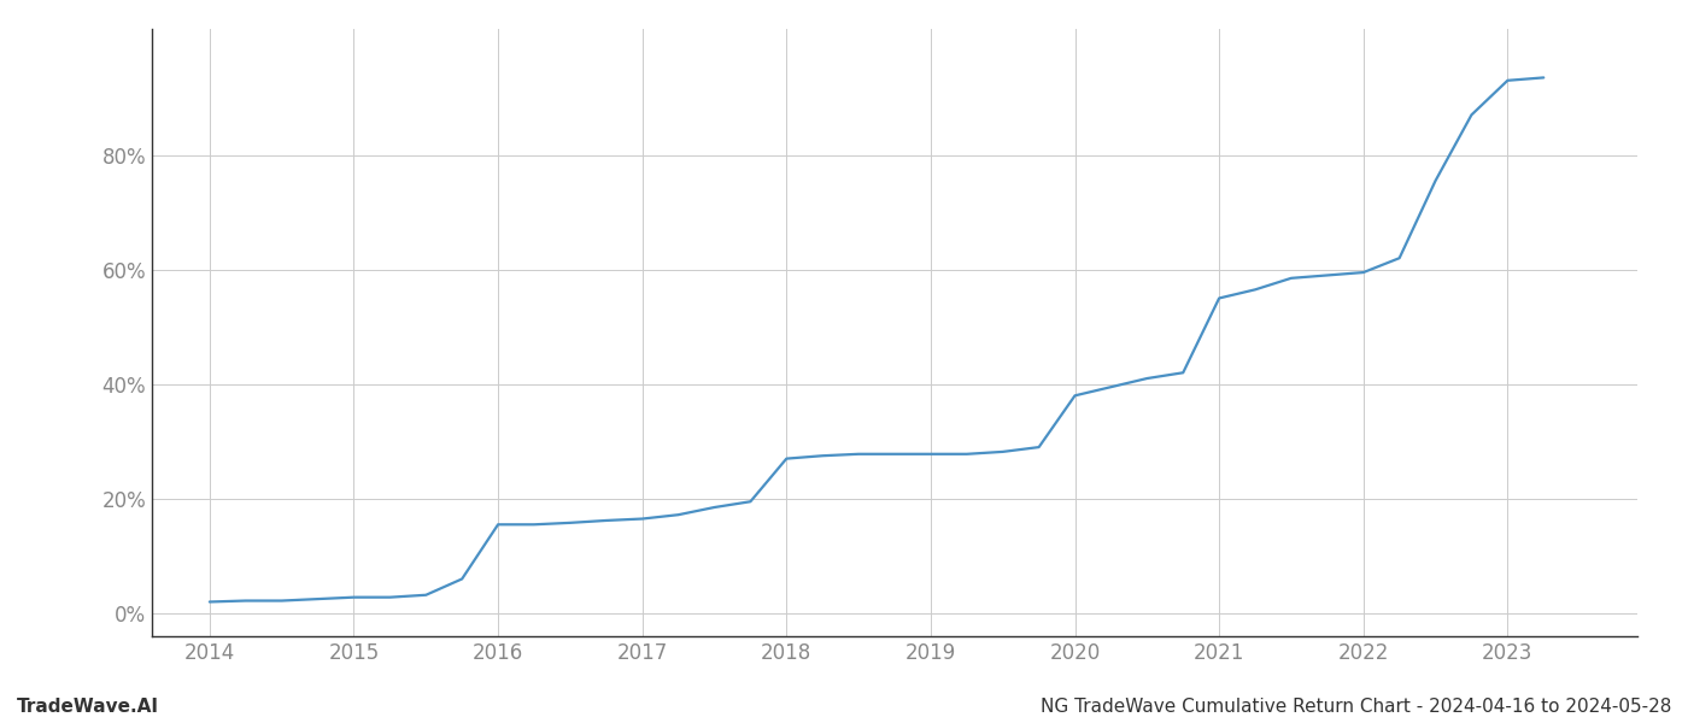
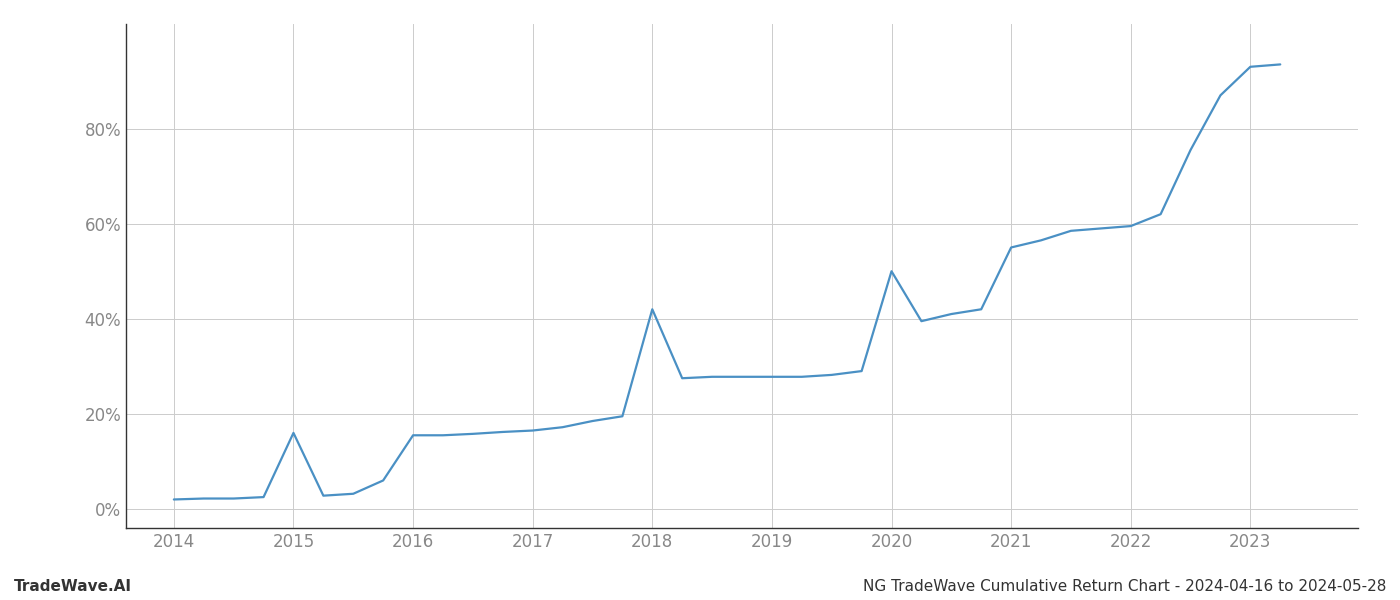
2015: 2.8% -> 16.0%
2018: 27.0% -> 42.0%
2020: 38.0% -> 50.0%
